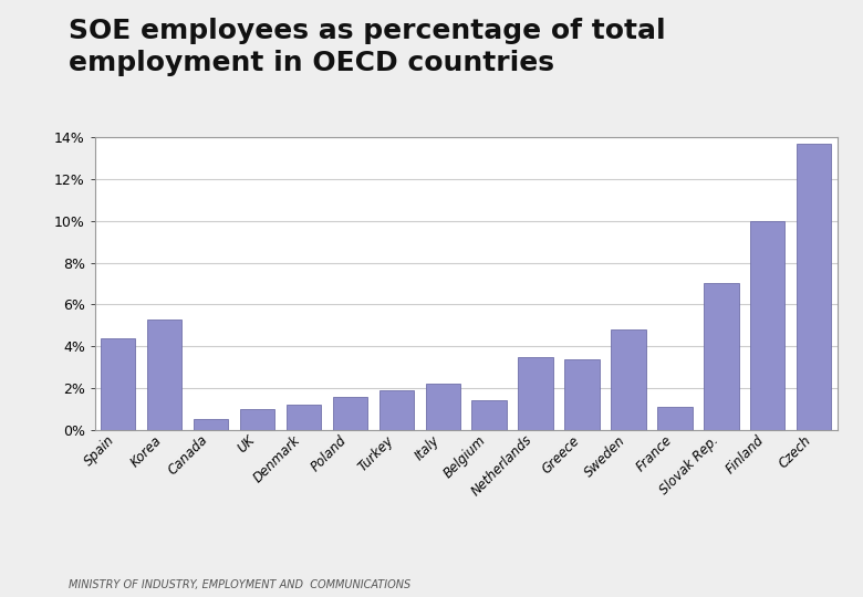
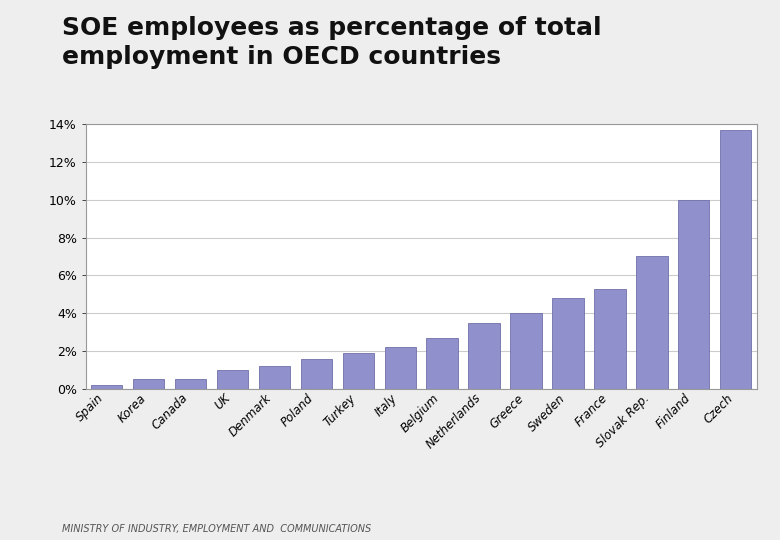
Spain: 4.4% -> 0.2%
Korea: 5.3% -> 0.5%
Belgium: 1.4% -> 2.7%
Greece: 3.4% -> 4.0%
France: 1.1% -> 5.3%
